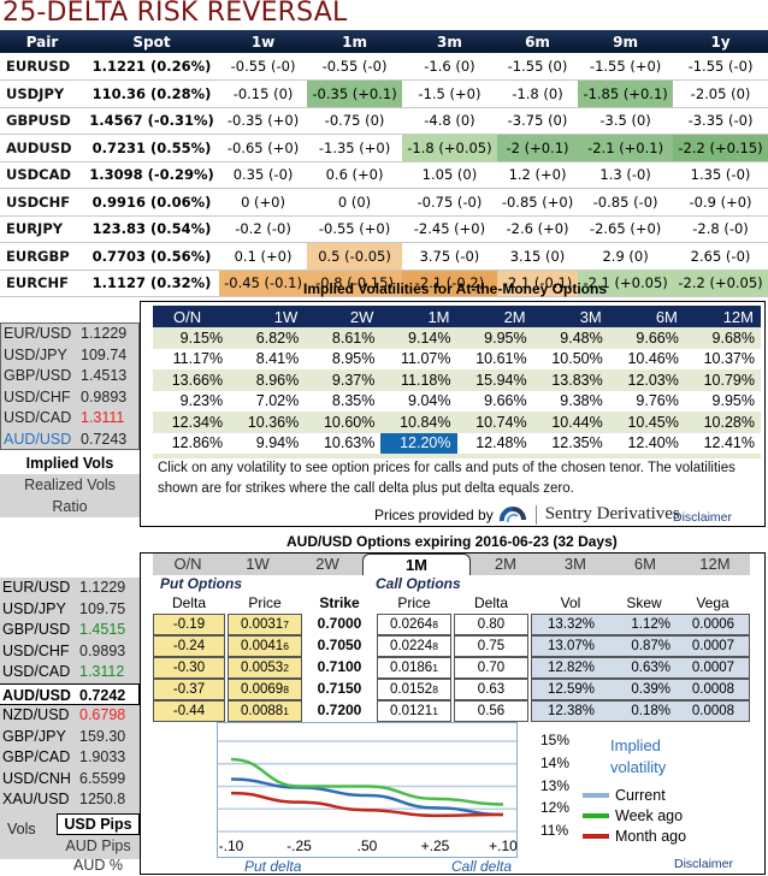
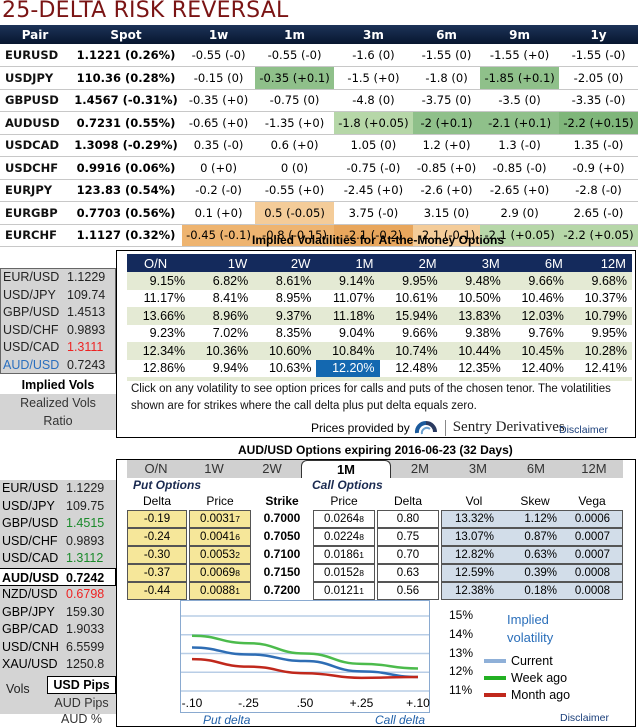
Week ago/-.10: 14,2% -> 13,9%
Week ago/-.25: 13,0% -> 13,6%
